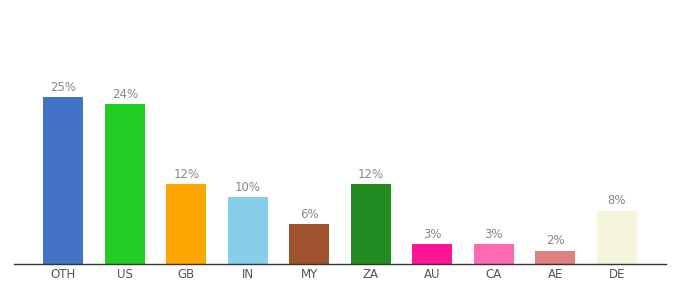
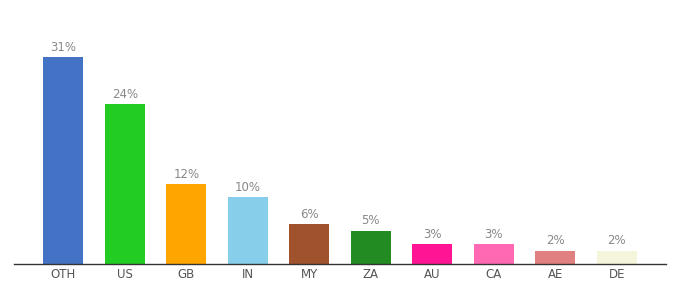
OTH: 25% -> 31%
ZA: 12% -> 5%
DE: 8% -> 2%
